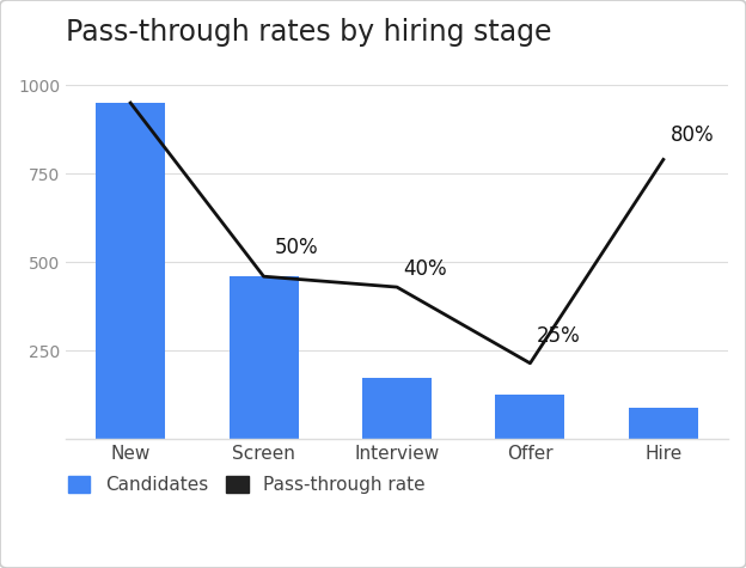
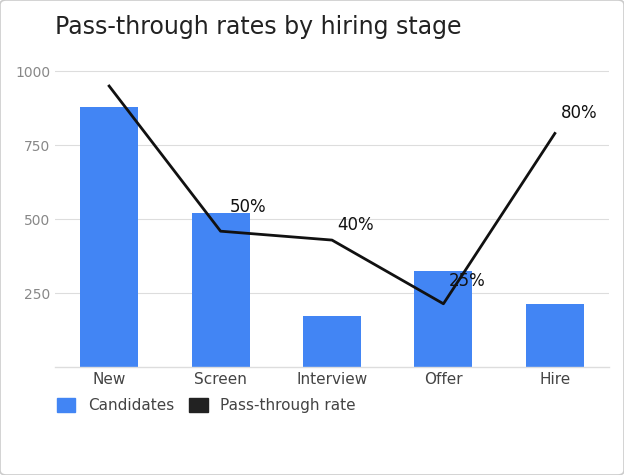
Candidates/New: 950 -> 880
Candidates/Screen: 460 -> 520
Candidates/Offer: 125 -> 325
Candidates/Hire: 90 -> 215
